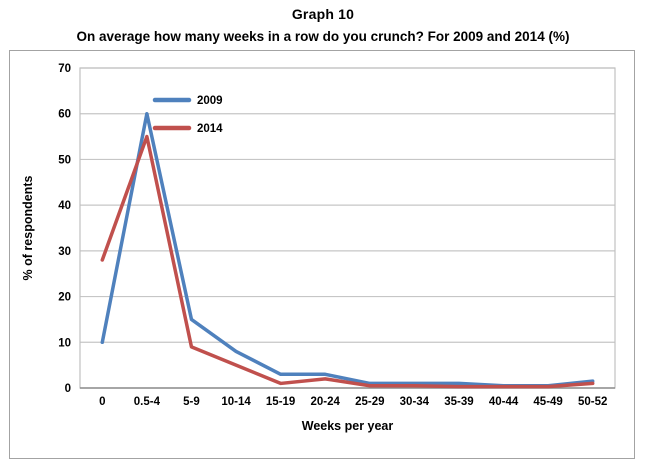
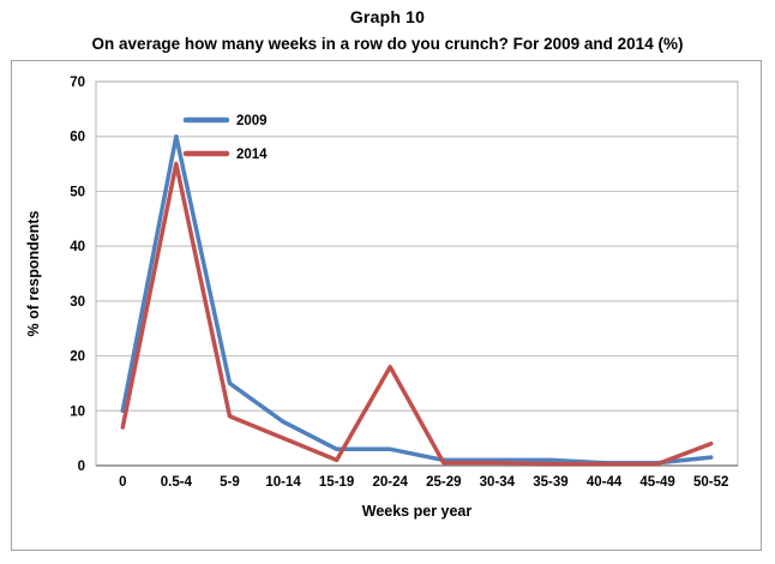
2014/0: 28 -> 7
2014/20-24: 2 -> 18
2014/50-52: 1 -> 4
